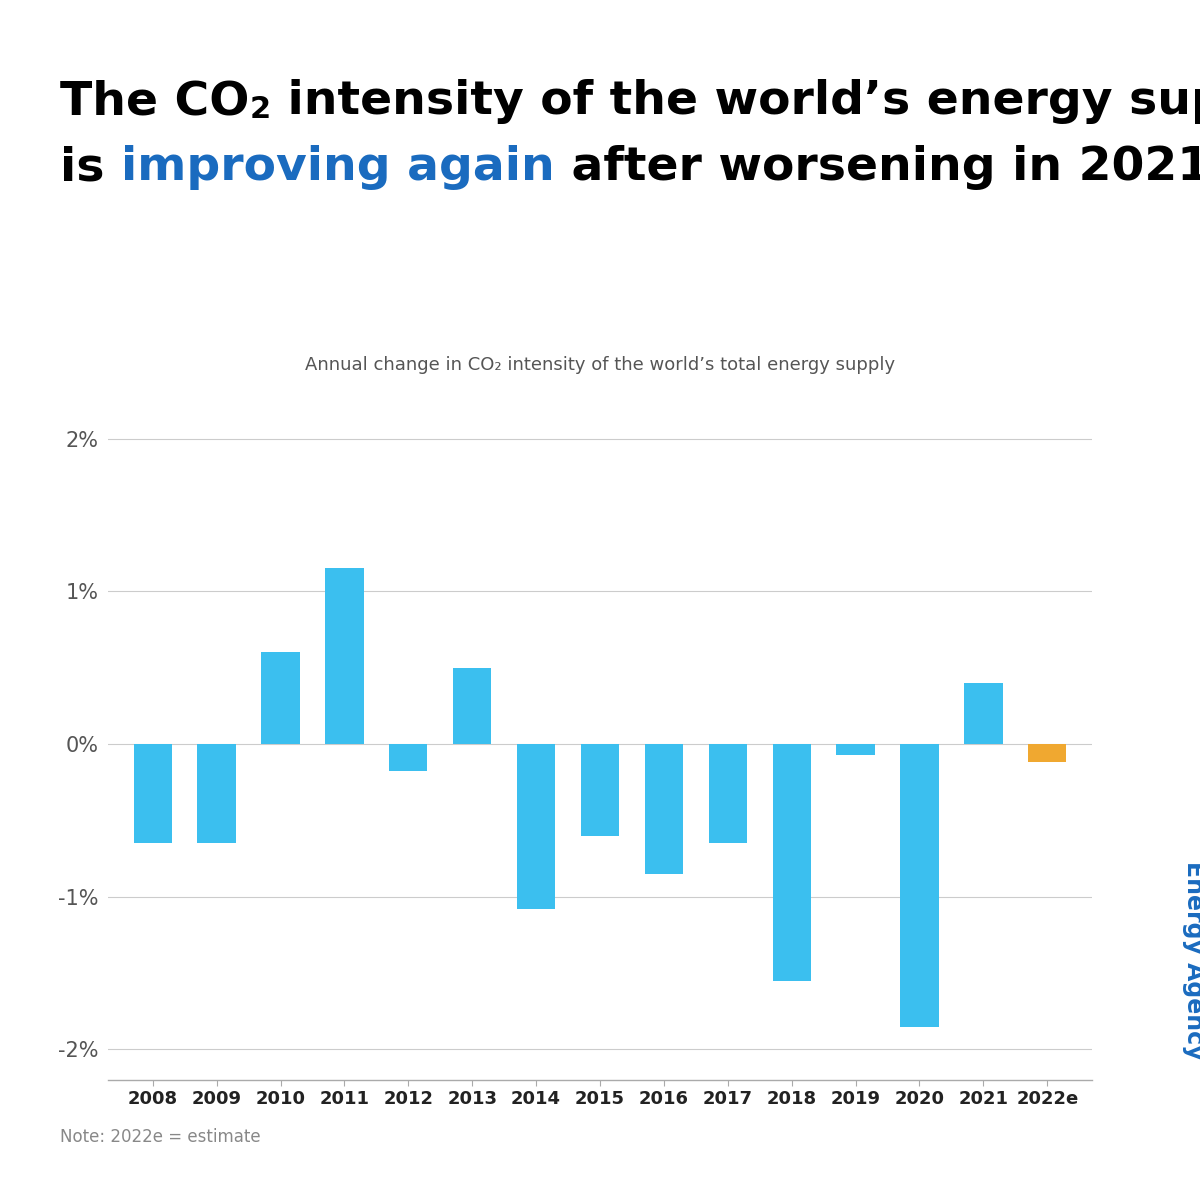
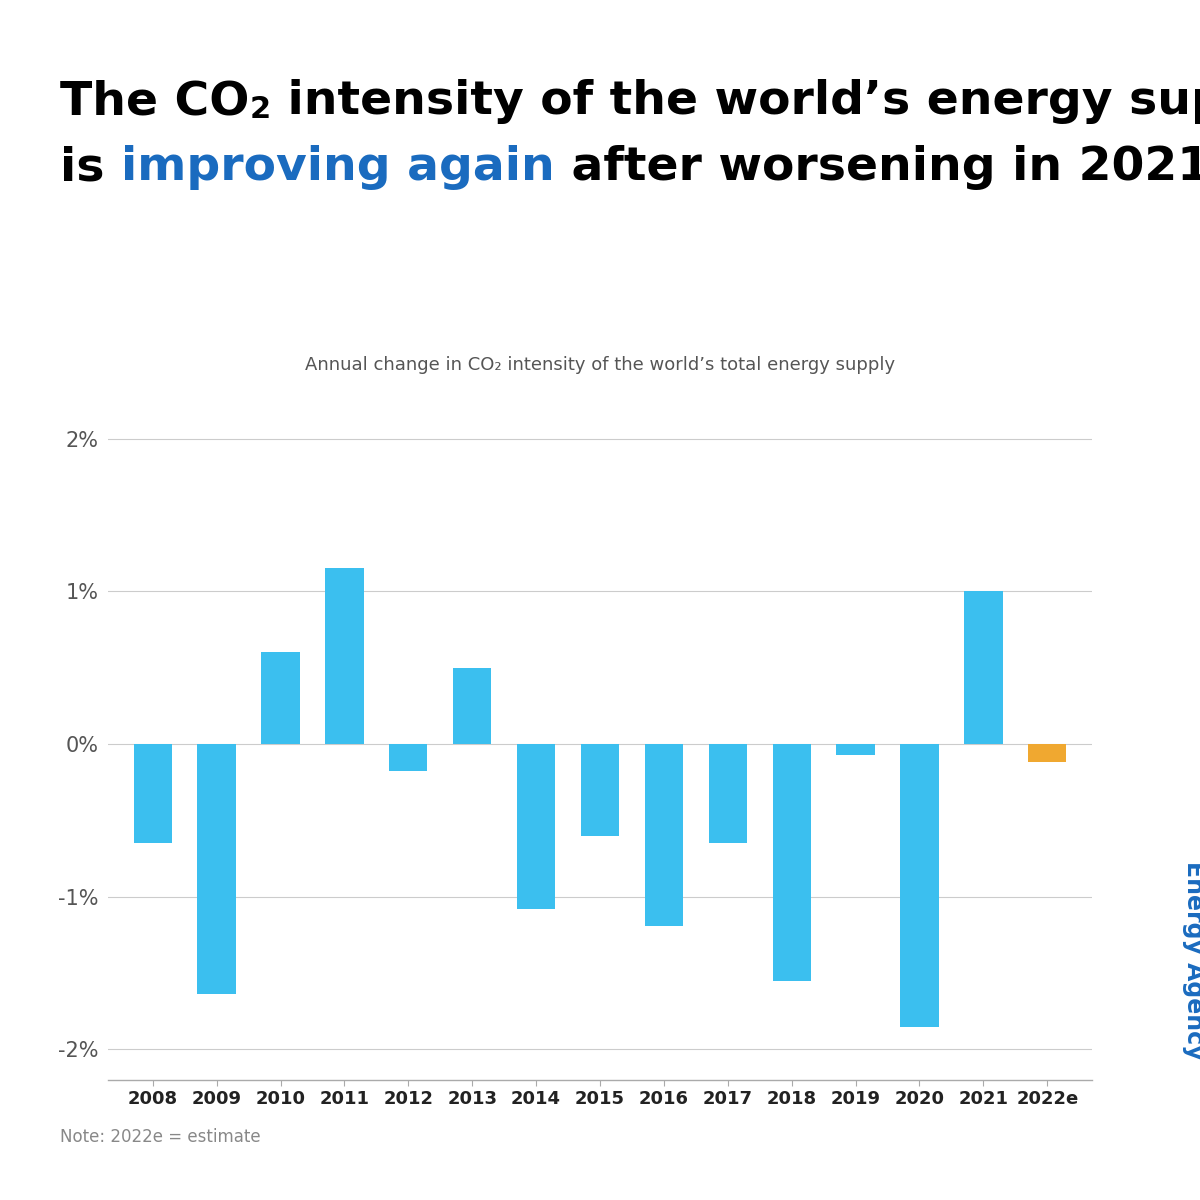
2009: -0.65% -> -1.64%
2016: -0.85% -> -1.19%
2021: 0.40% -> 1.00%
